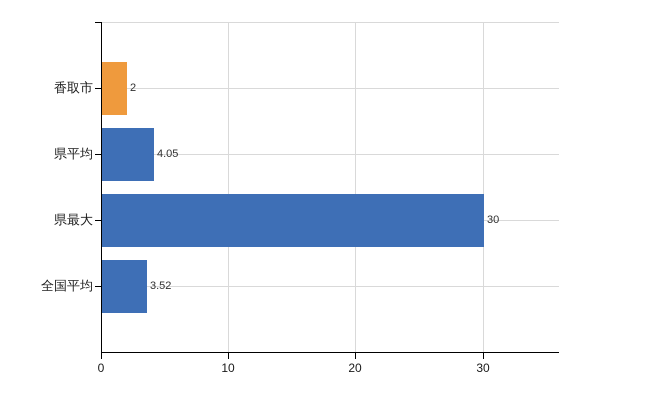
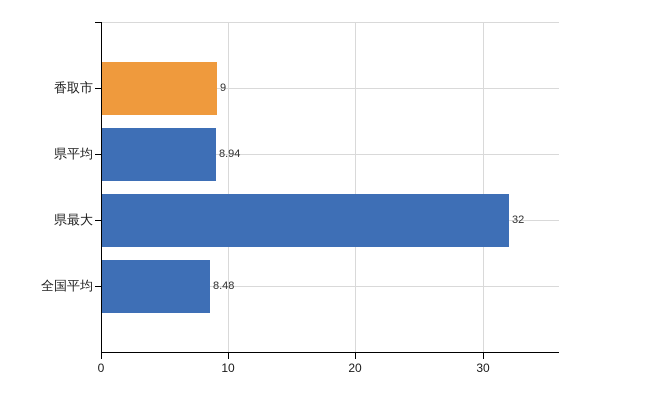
香取市: 2 -> 9
県平均: 4.05 -> 8.94
県最大: 30 -> 32
全国平均: 3.52 -> 8.48
